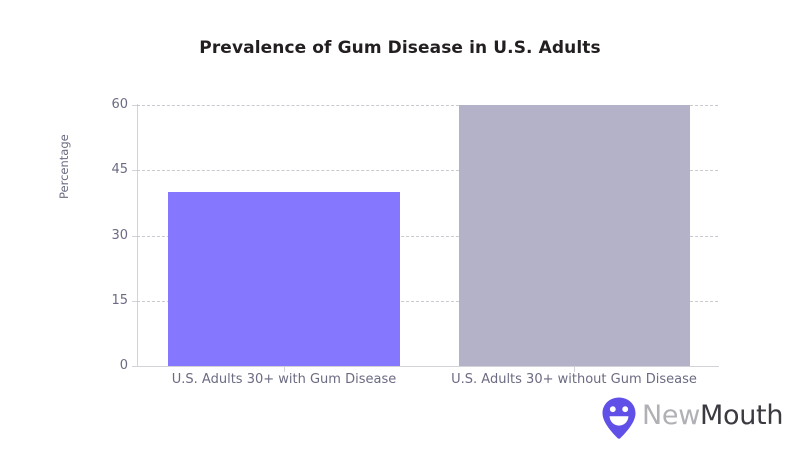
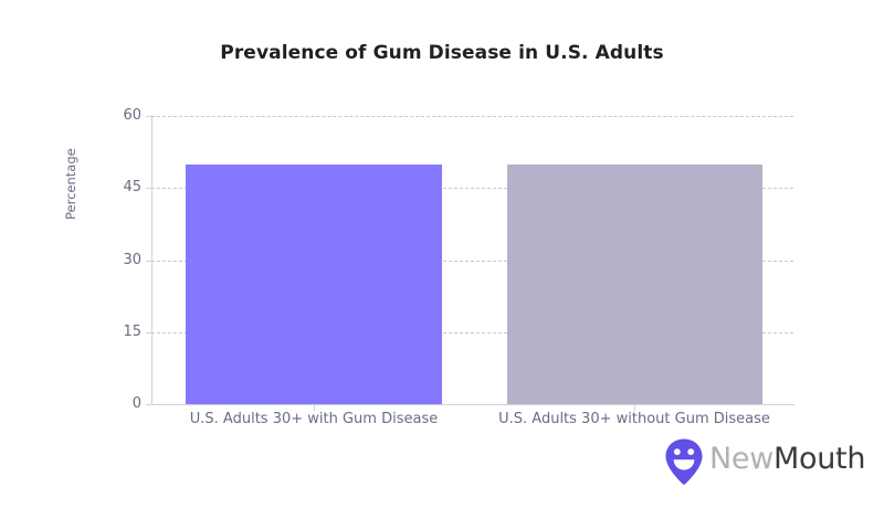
U.S. Adults 30+ with Gum Disease: 40 -> 50
U.S. Adults 30+ without Gum Disease: 60 -> 50
